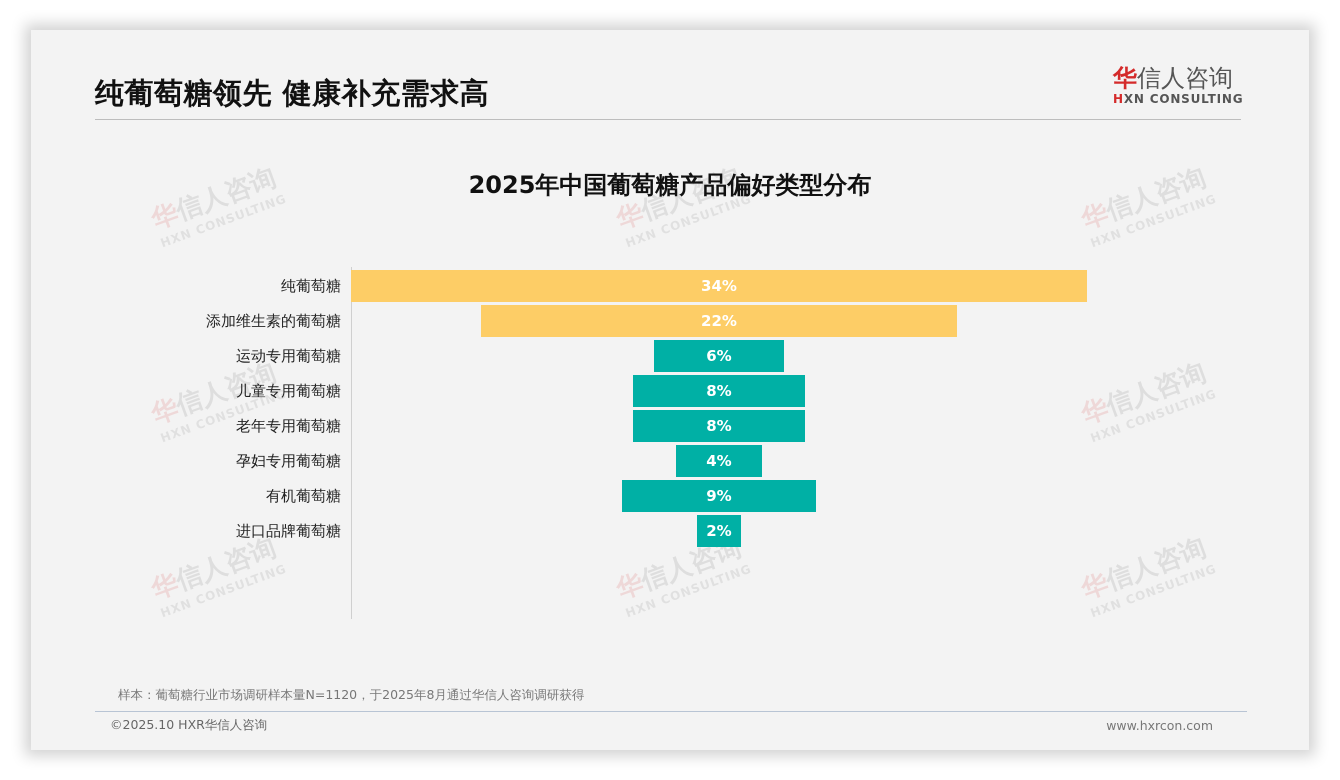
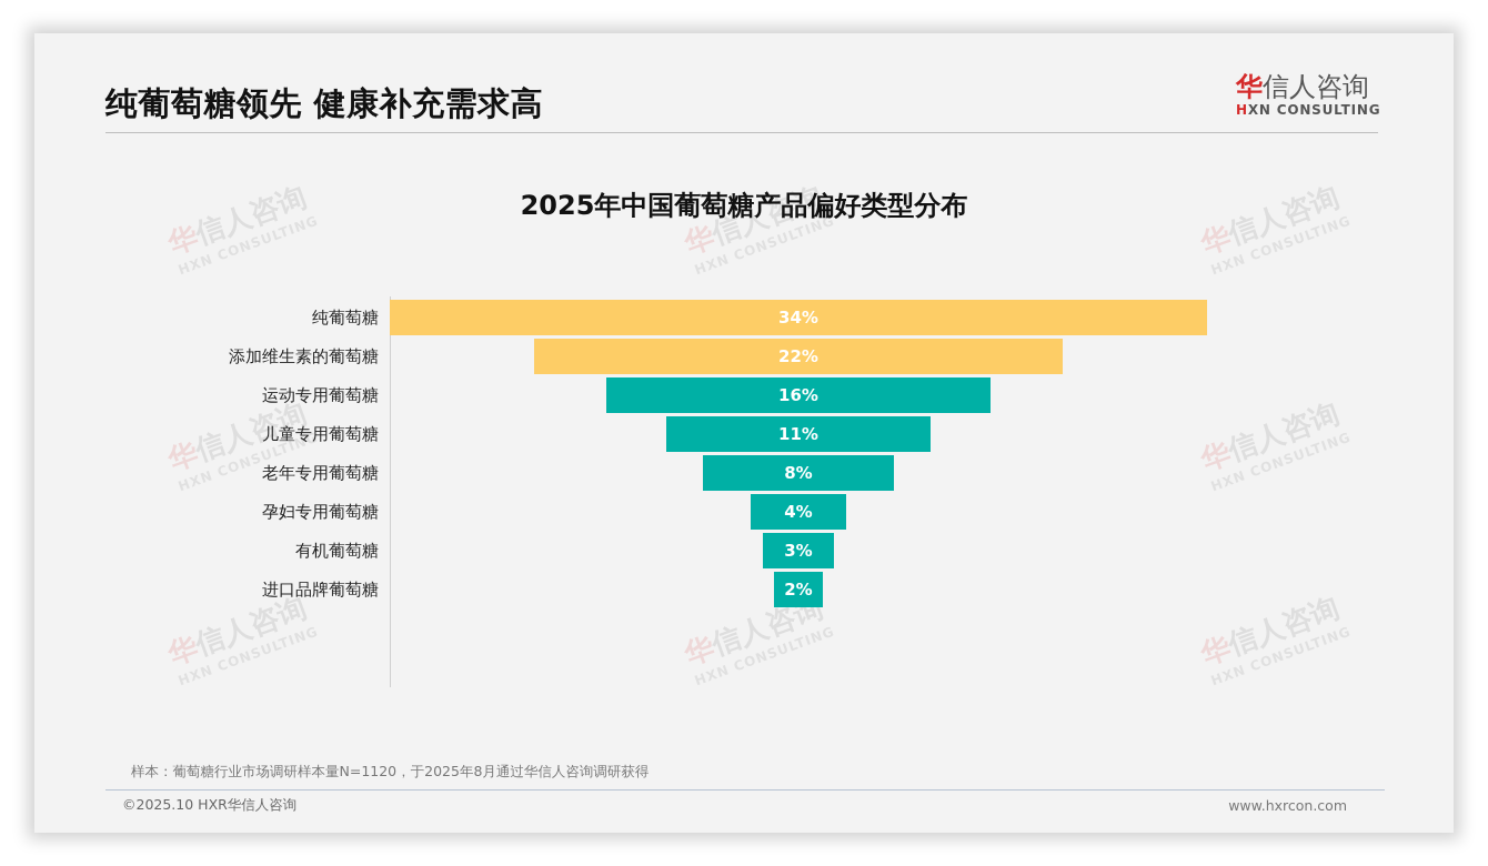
运动专用葡萄糖: 6% -> 16%
儿童专用葡萄糖: 8% -> 11%
有机葡萄糖: 9% -> 3%
